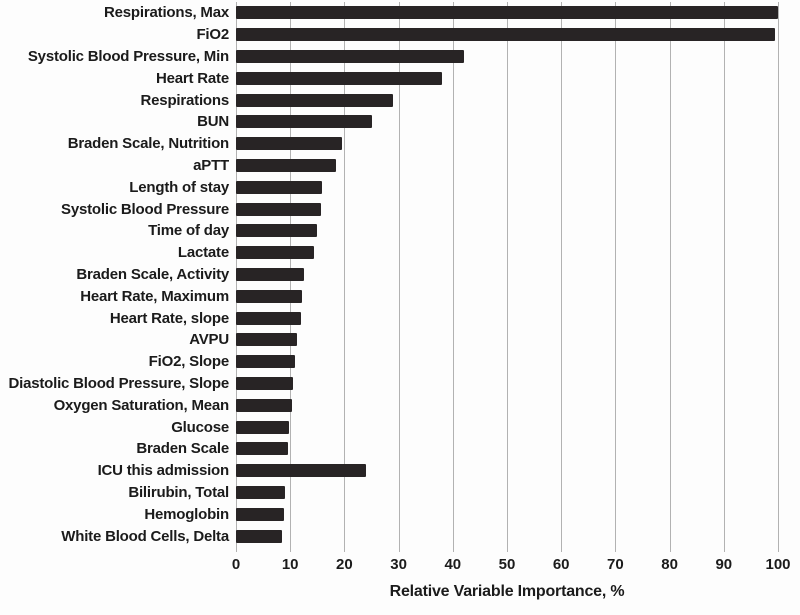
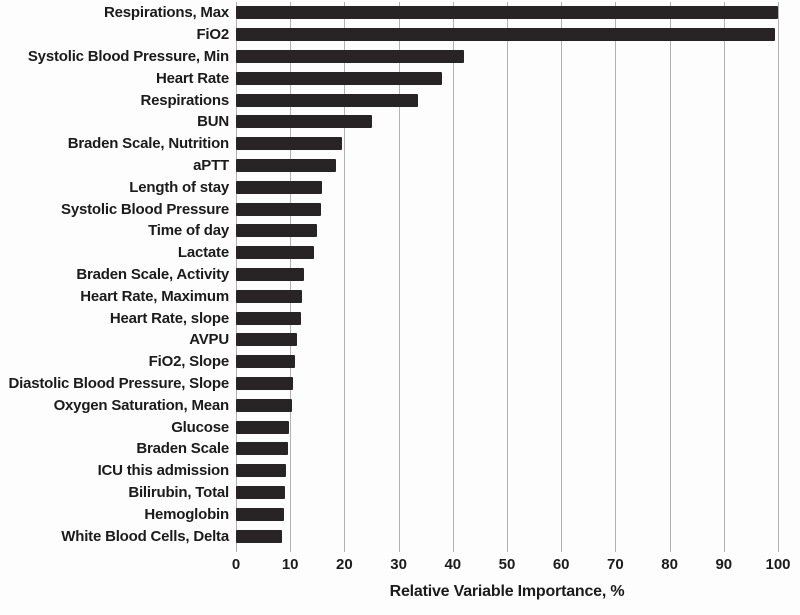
Respirations: 29 -> 34
ICU this admission: 24 -> 9
